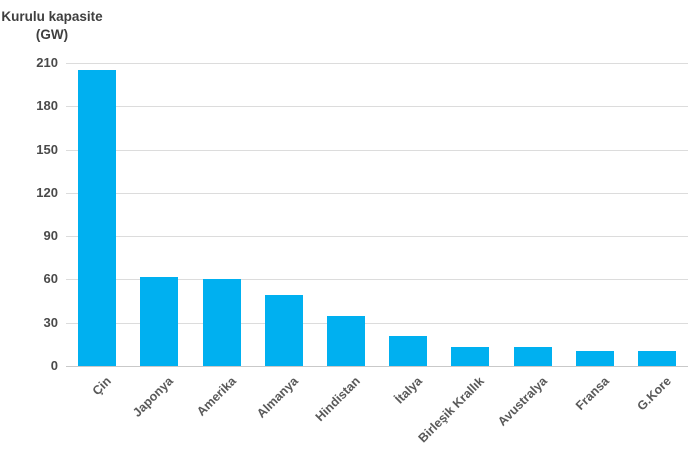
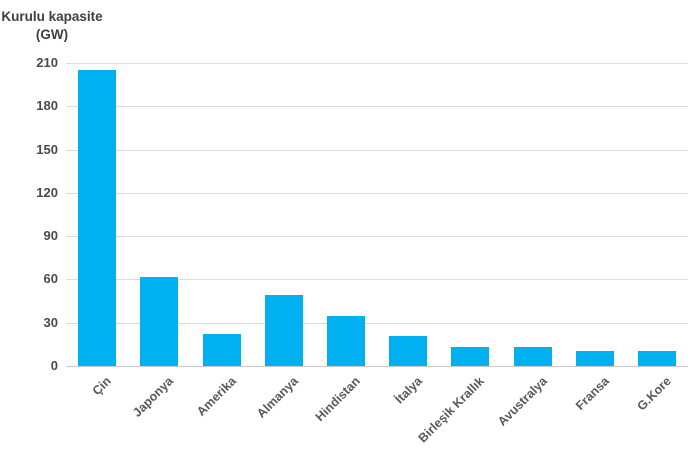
Amerika: 60 -> 22
